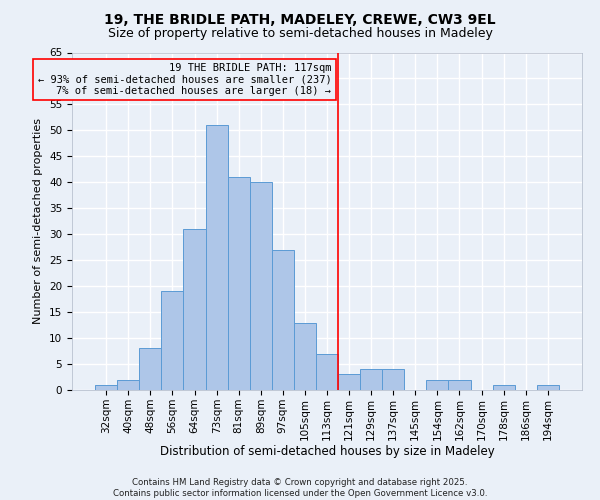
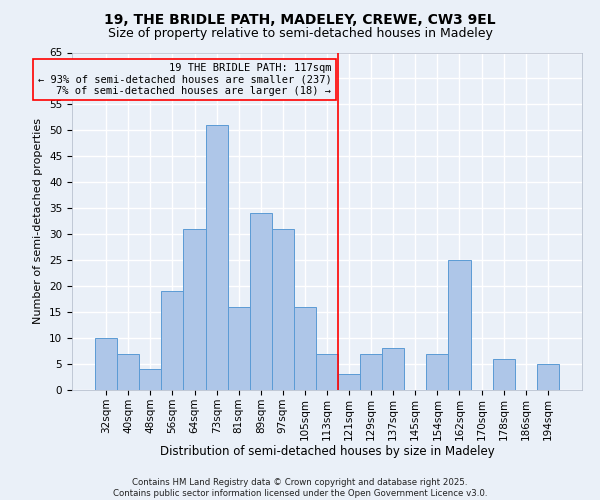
32sqm: 1 -> 10
40sqm: 2 -> 7
48sqm: 8 -> 4
81sqm: 41 -> 16
89sqm: 40 -> 34
97sqm: 27 -> 31
105sqm: 13 -> 16
129sqm: 4 -> 7
137sqm: 4 -> 8
154sqm: 2 -> 7
162sqm: 2 -> 25
178sqm: 1 -> 6
194sqm: 1 -> 5
